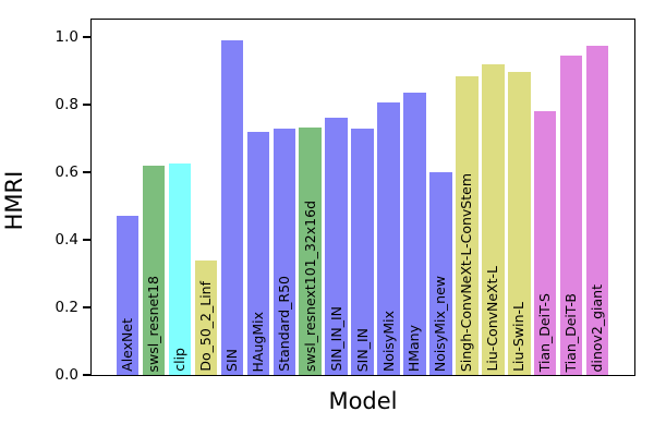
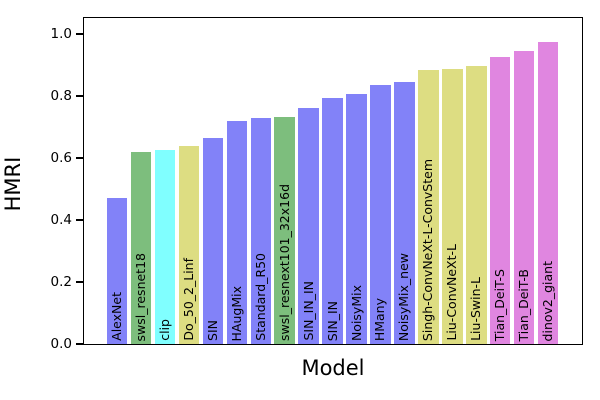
Do_50_2_Linf: 0.34 -> 0.64
SIN: 0.99 -> 0.67
SIN_IN: 0.73 -> 0.79
NoisyMix_new: 0.60 -> 0.84
Liu-ConvNeXt-L: 0.92 -> 0.89
Tian_DeiT-S: 0.78 -> 0.93
